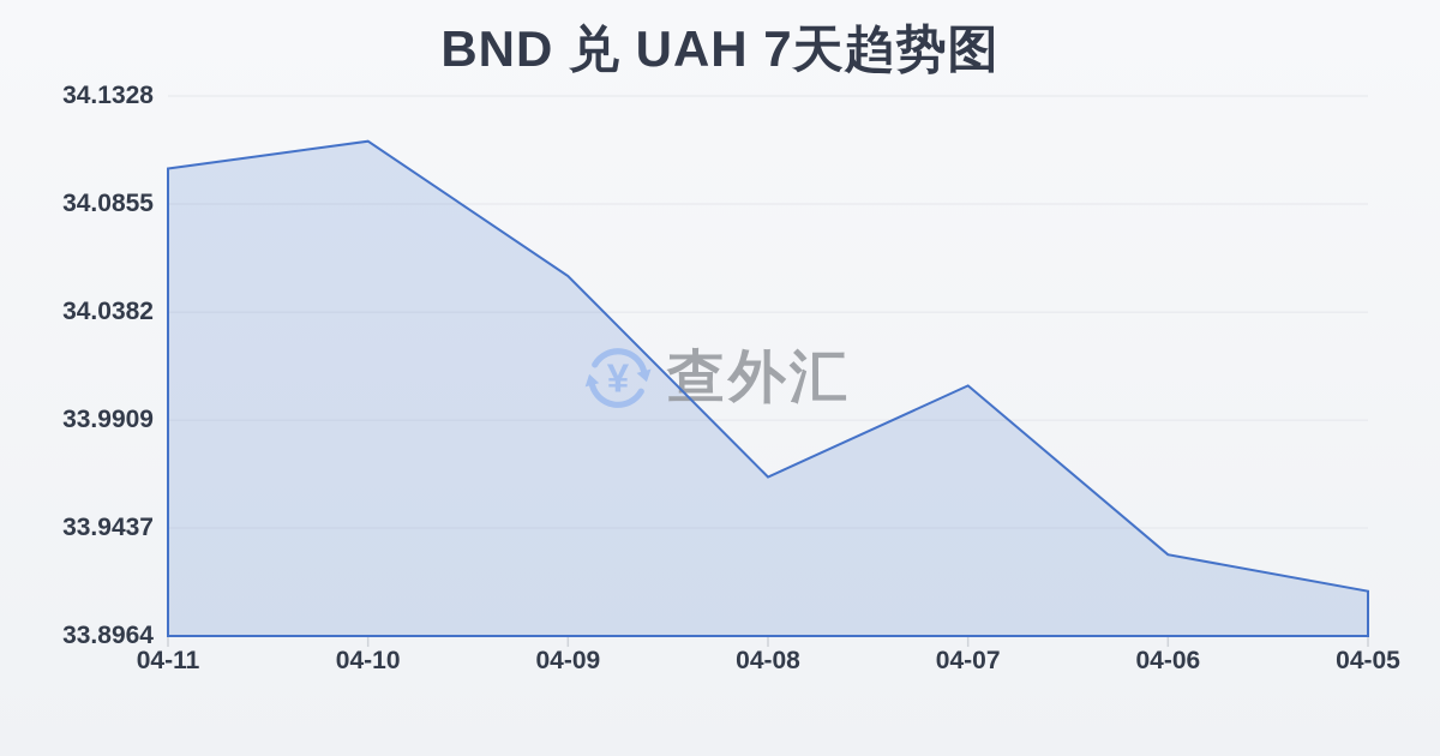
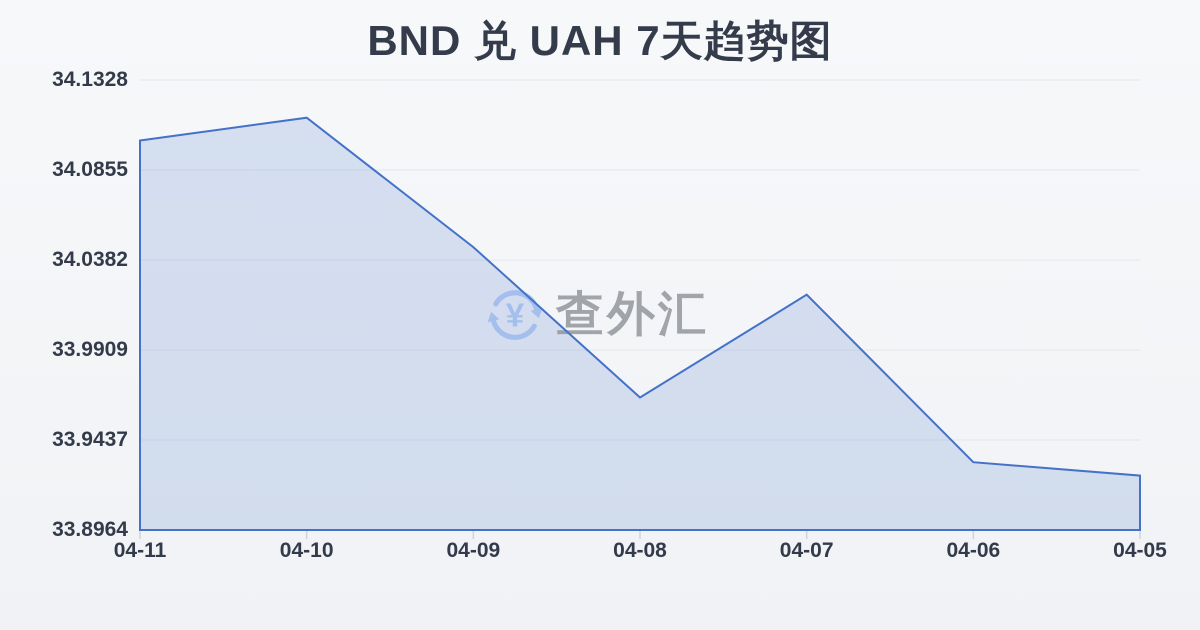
04-09: 34.054 -> 34.045
04-07: 34.006 -> 34.020
04-05: 33.916 -> 33.925
